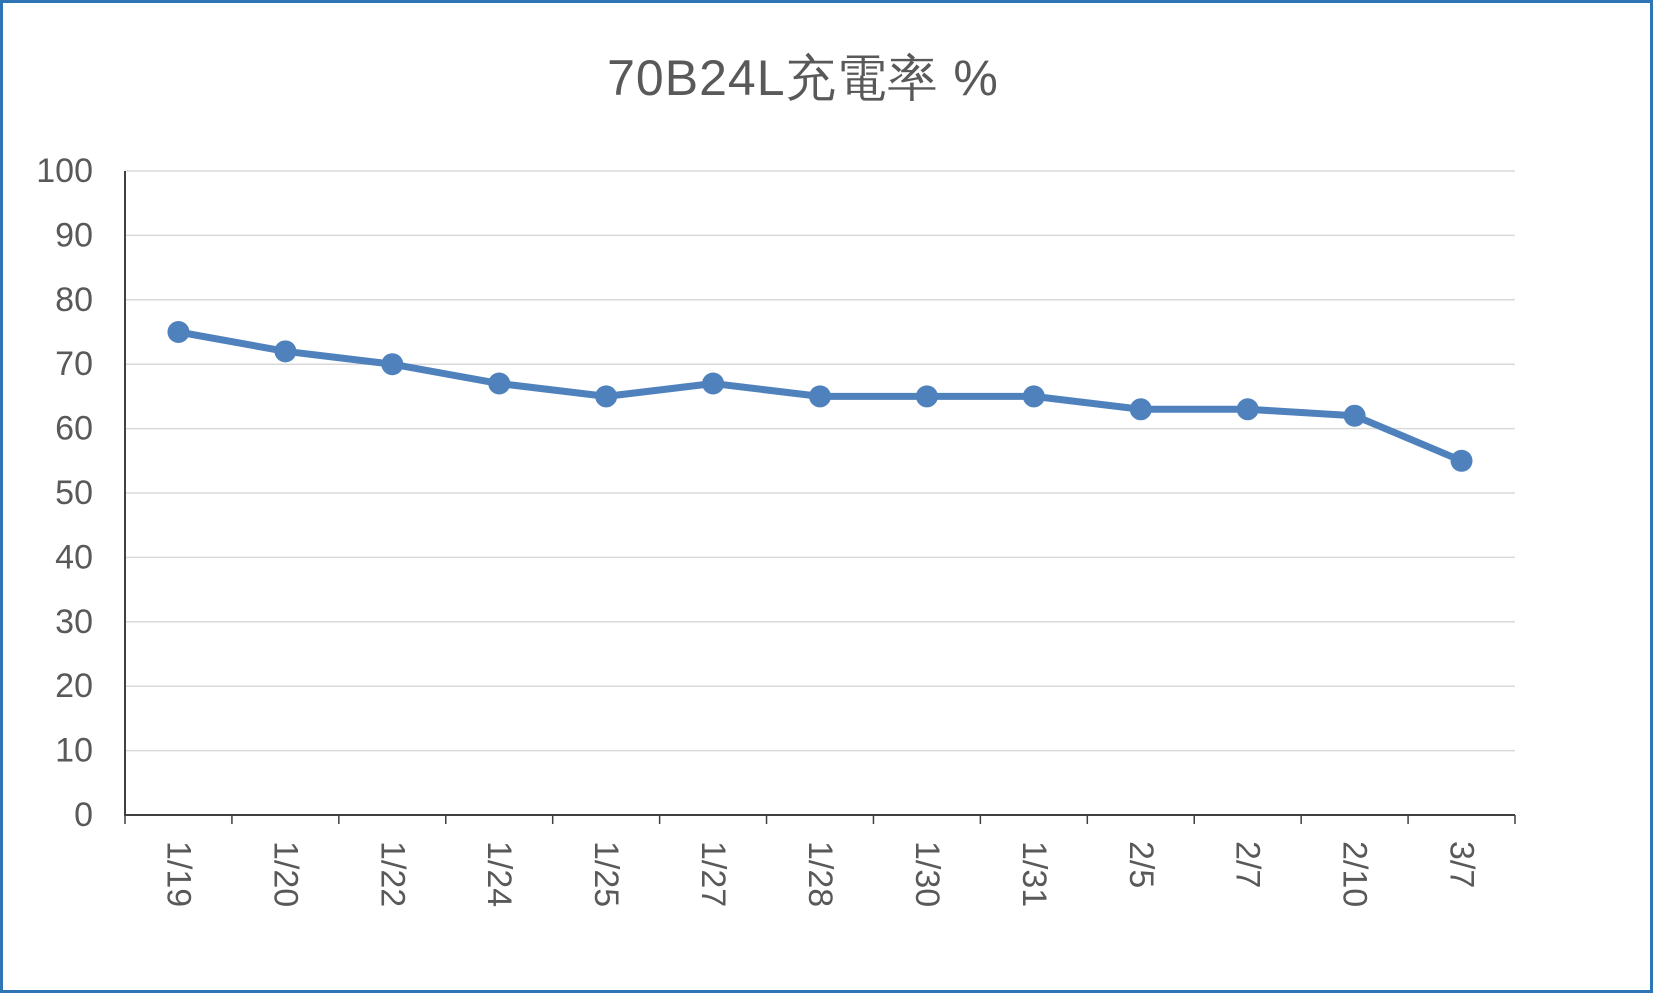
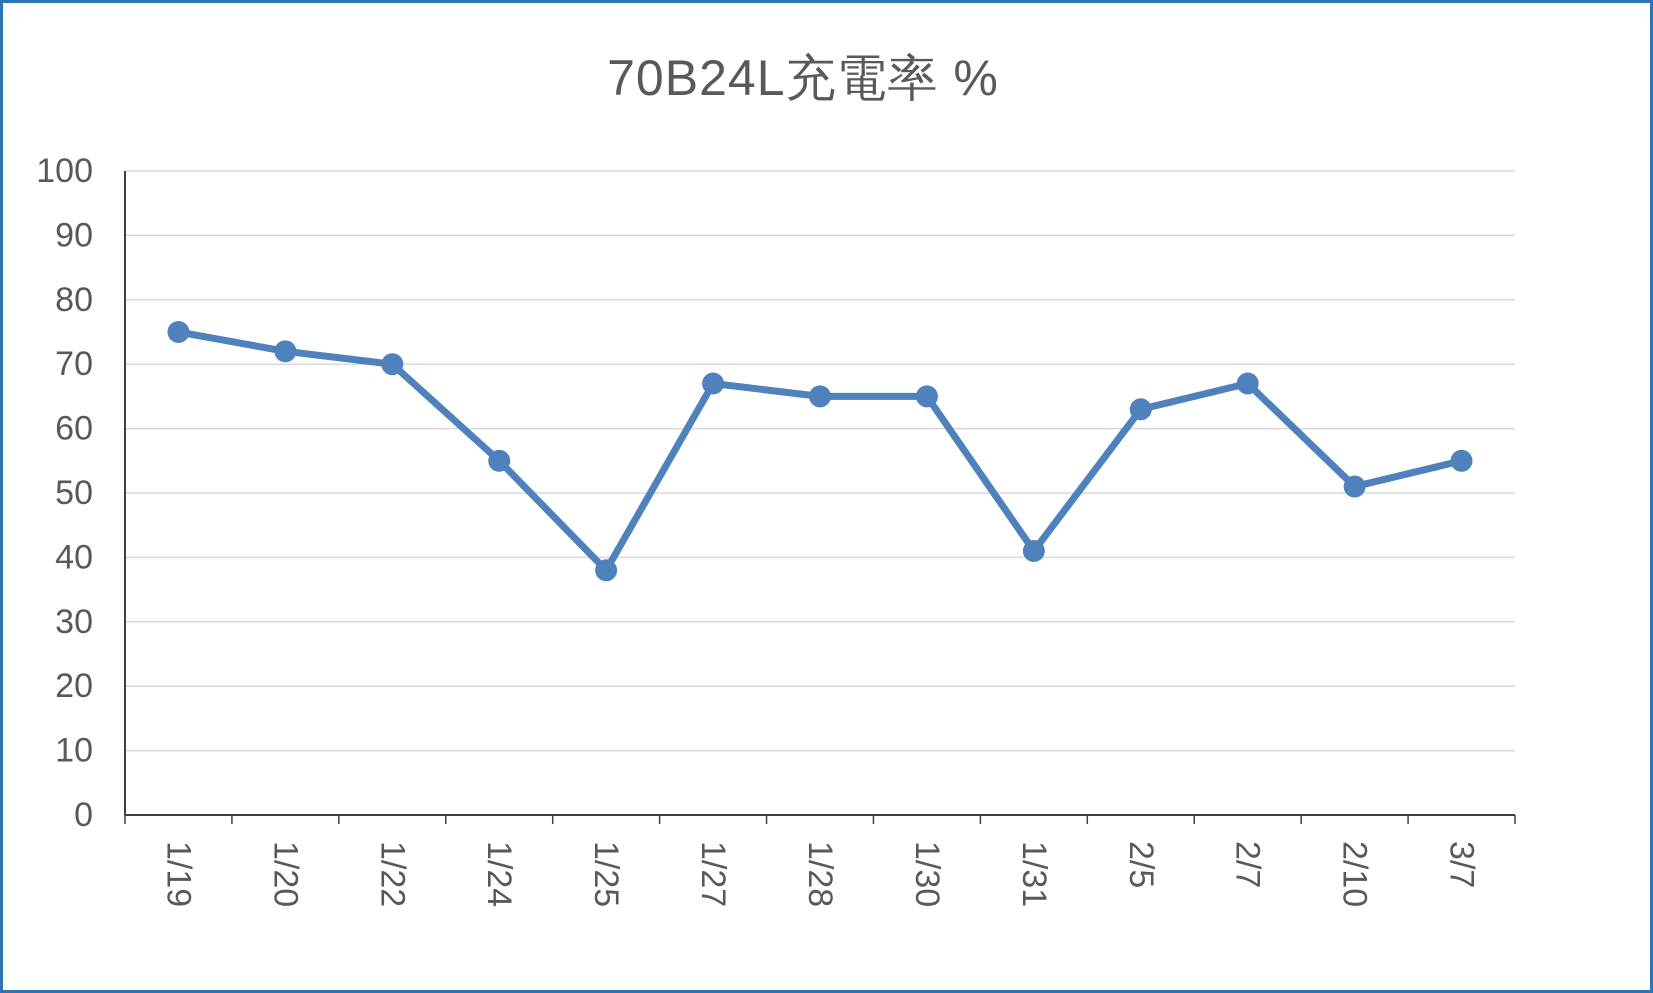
1/24: 67 -> 55
1/25: 65 -> 38
1/31: 65 -> 41
2/7: 63 -> 67
2/10: 62 -> 51
